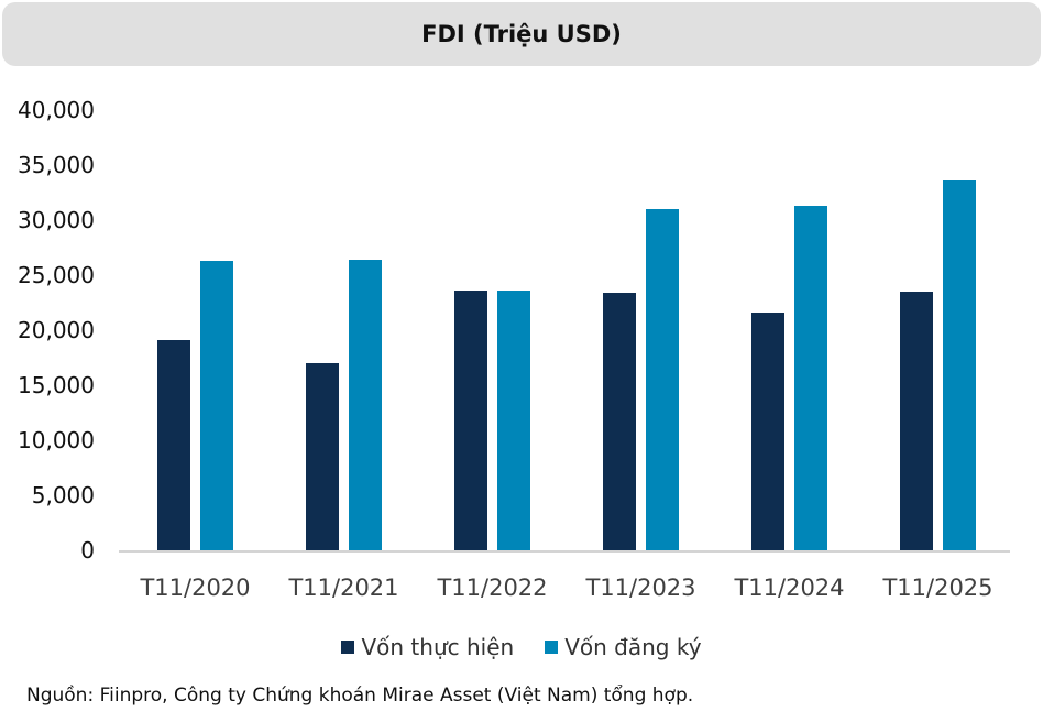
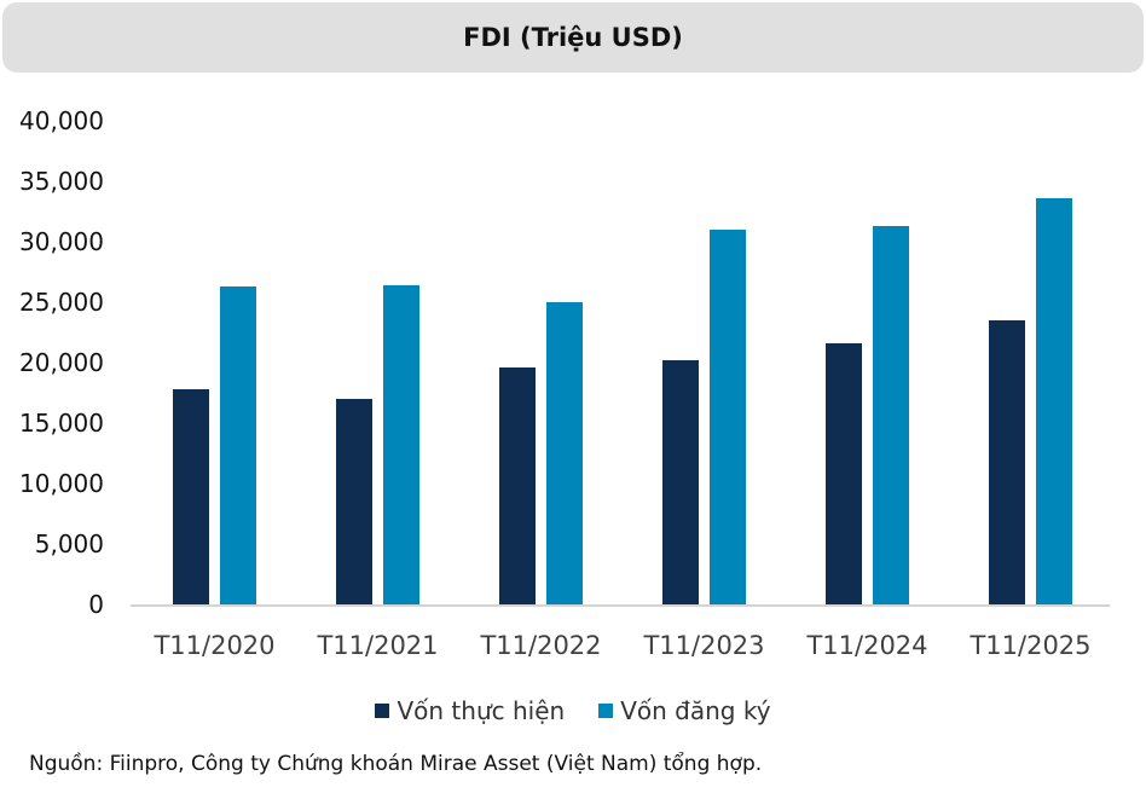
Vốn thực hiện/T11/2020: 19100 -> 17800
Vốn thực hiện/T11/2022: 23600 -> 19600
Vốn đăng ký/T11/2022: 23600 -> 25000
Vốn thực hiện/T11/2023: 23400 -> 20200
